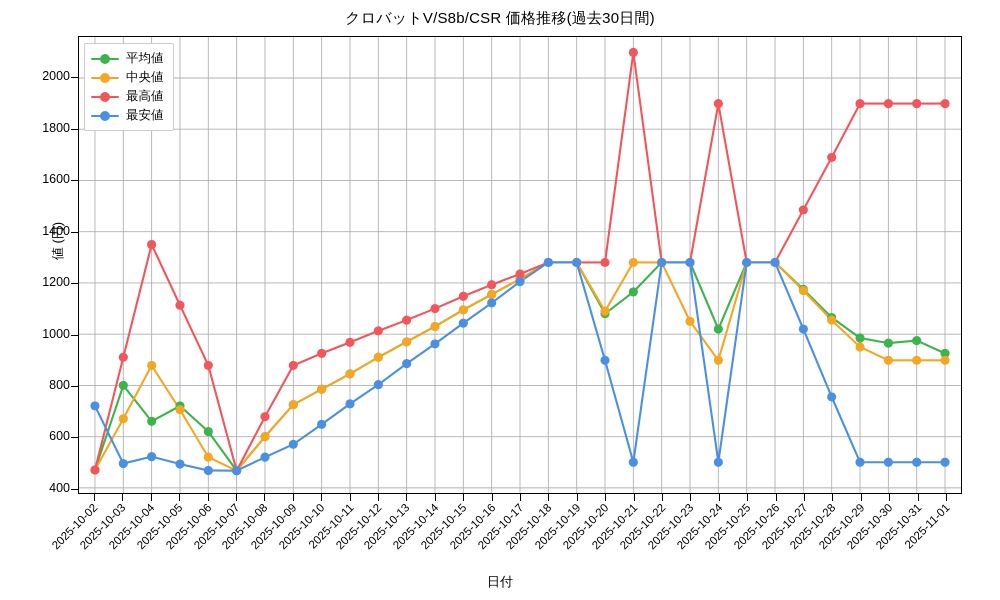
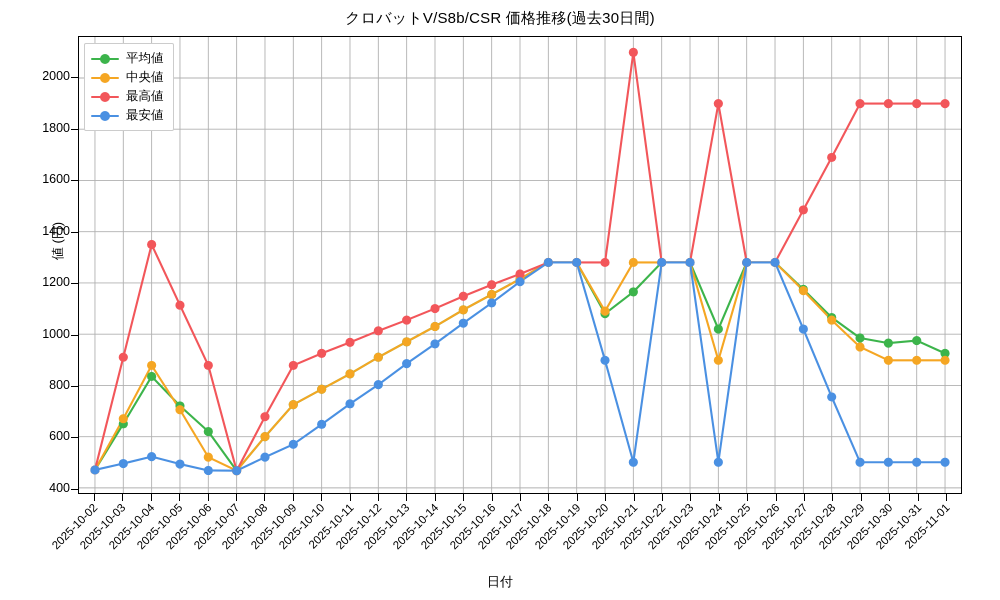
最安値/2025-10-02: 720 -> 470
平均値/2025-10-03: 800 -> 650
平均値/2025-10-04: 660 -> 840
中央値/2025-10-23: 1050 -> 1280
